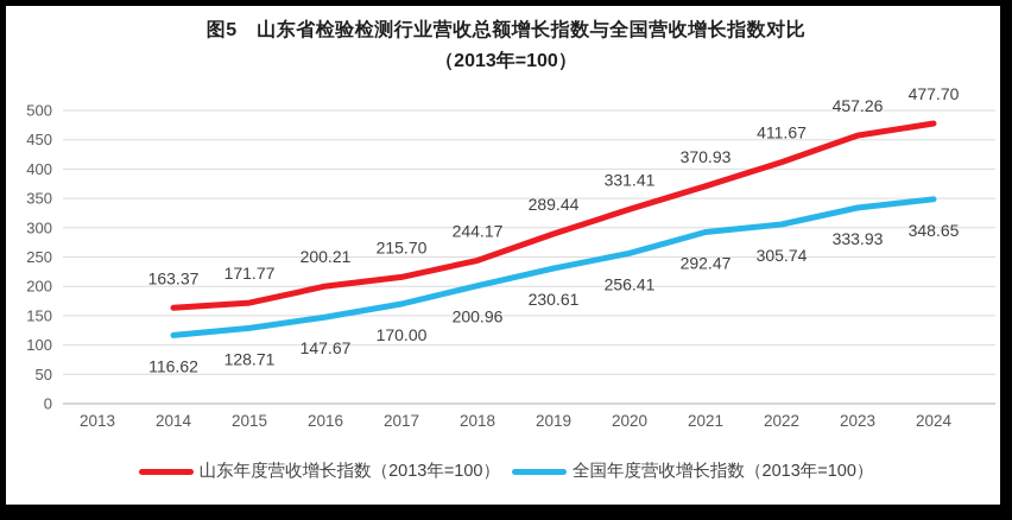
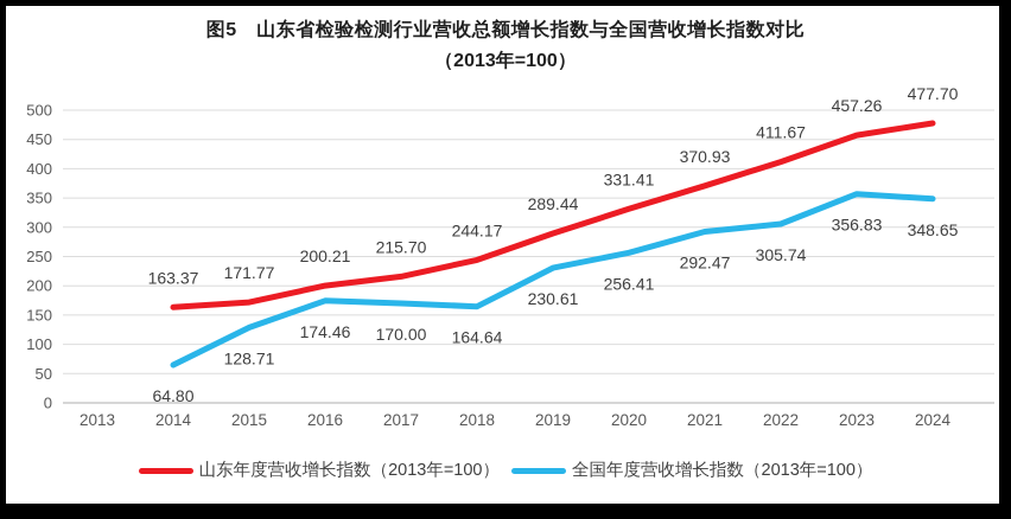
全国年度营收增长指数（2013年=100）/2014: 116.62 -> 64.80
全国年度营收增长指数（2013年=100）/2016: 147.67 -> 174.46
全国年度营收增长指数（2013年=100）/2018: 200.96 -> 164.64
全国年度营收增长指数（2013年=100）/2023: 333.93 -> 356.83
